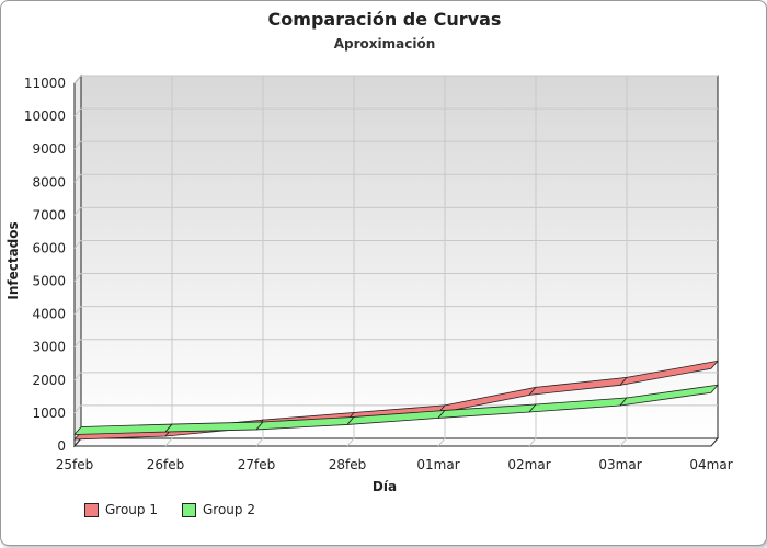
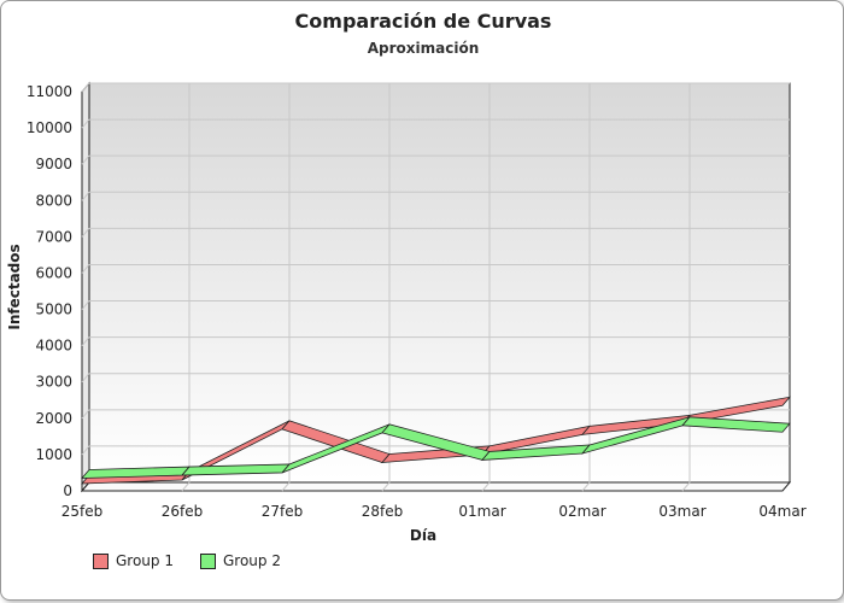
Group 1/27feb: 600 -> 1700
Group 2/28feb: 600 -> 1600
Group 2/03mar: 1200 -> 1800
